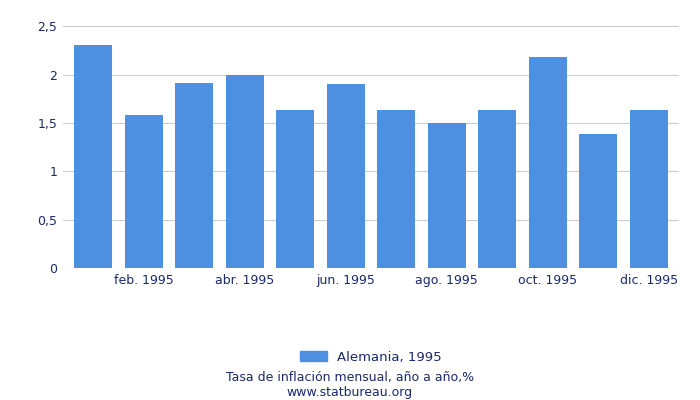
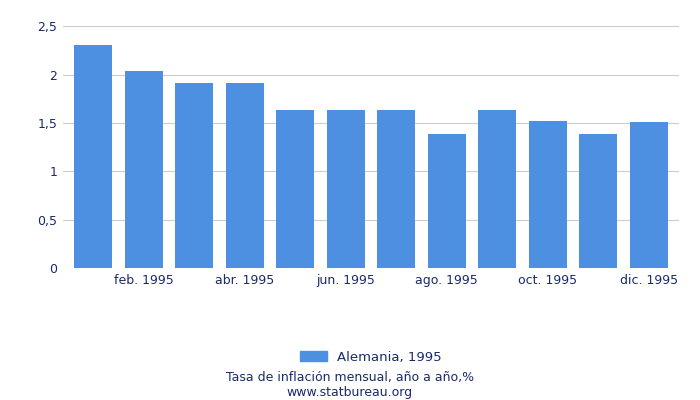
feb. 1995: 1,58 -> 2,04
abr. 1995: 2,00 -> 1,91
jun. 1995: 1,90 -> 1,64
ago. 1995: 1,50 -> 1,39
oct. 1995: 2,18 -> 1,52
dic. 1995: 1,64 -> 1,51
